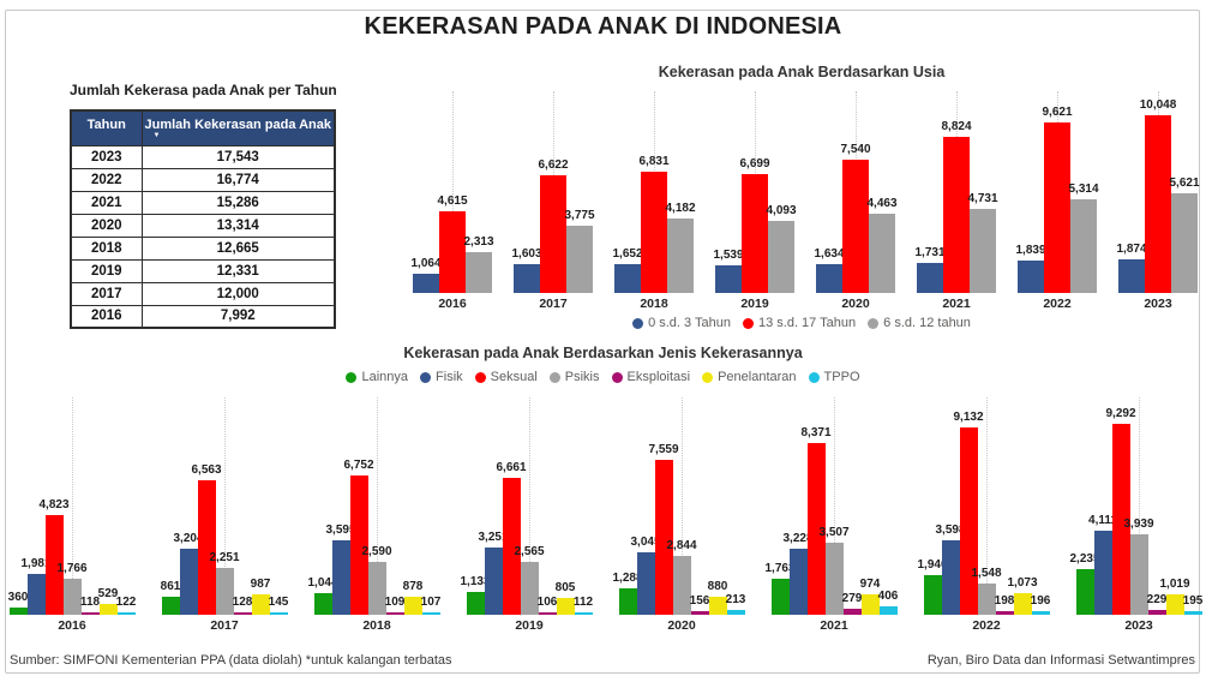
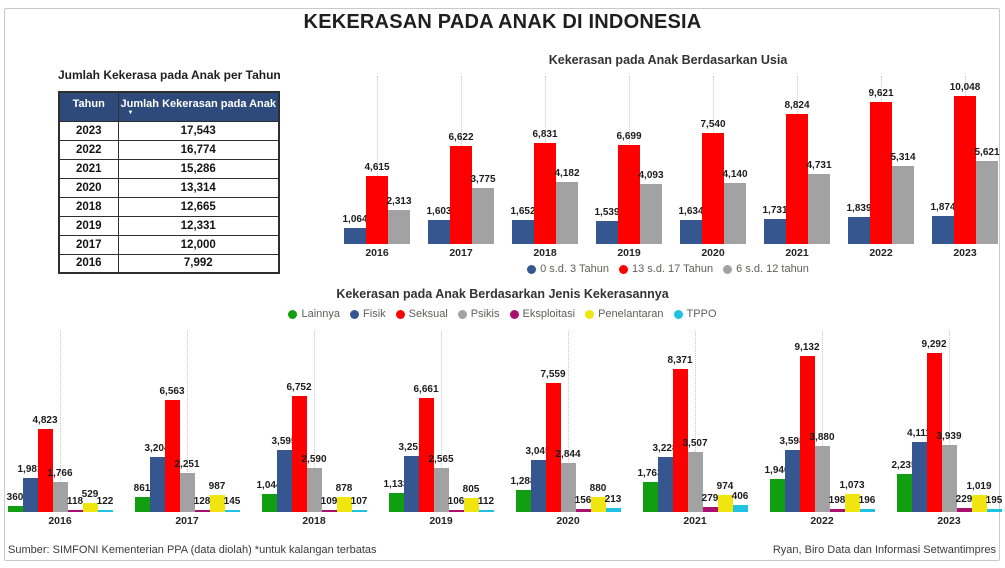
Kekerasan pada Anak Berdasarkan Usia/6 s.d. 12 tahun/2020: 4,463 -> 4,140
Kekerasan pada Anak Berdasarkan Jenis Kekerasannya/Psikis/2022: 1,548 -> 3,880
